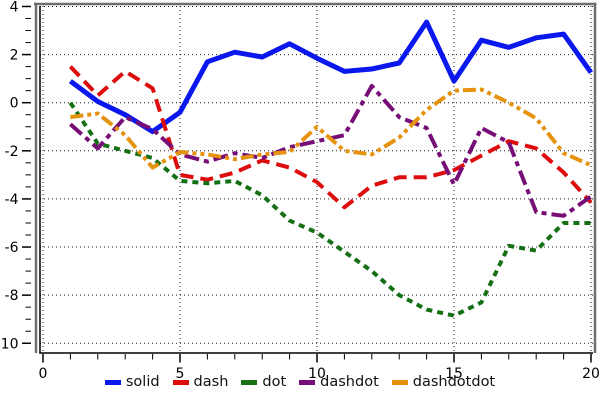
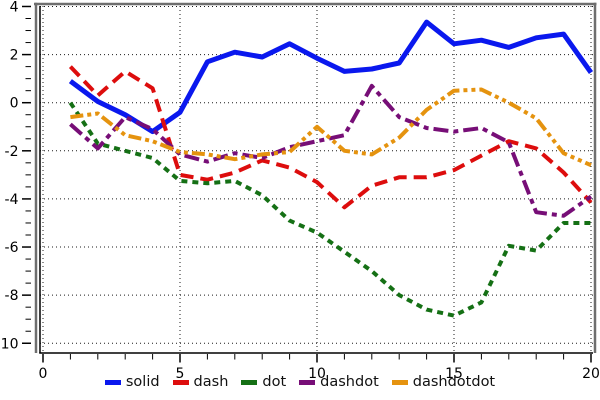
dashdotdot/4: -2.7 -> -1.6
solid/15: 0.9 -> 2.5
dashdot/15: -3.4 -> -1.2
